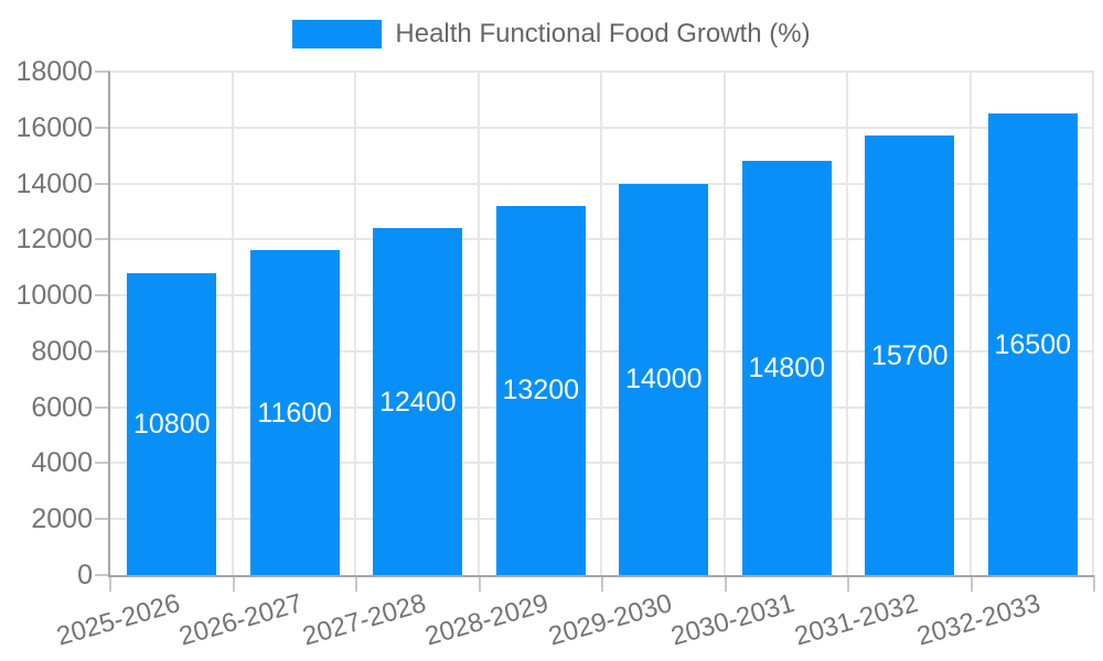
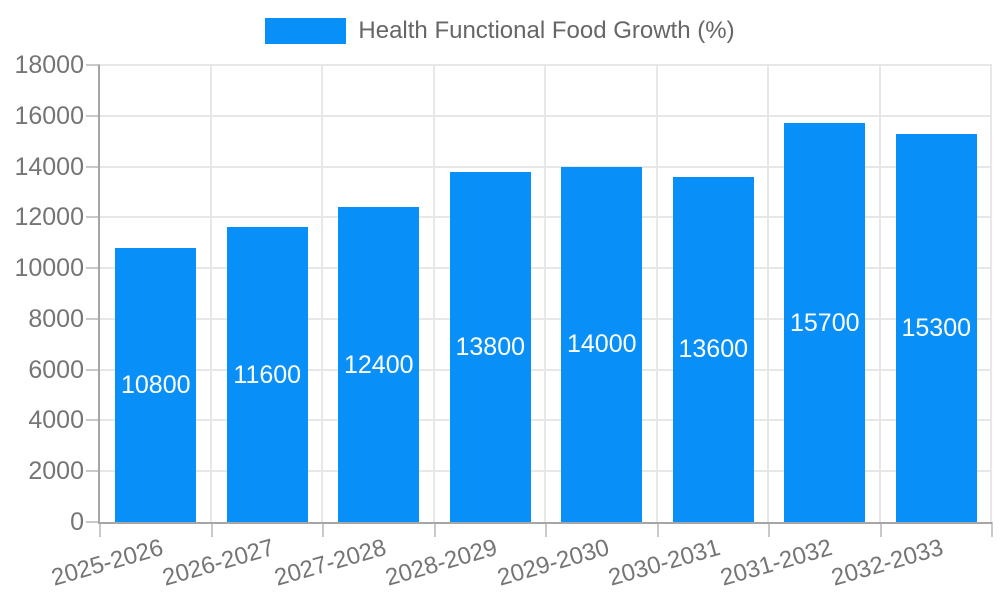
2028-2029: 13200 -> 13800
2030-2031: 14800 -> 13600
2032-2033: 16500 -> 15300
